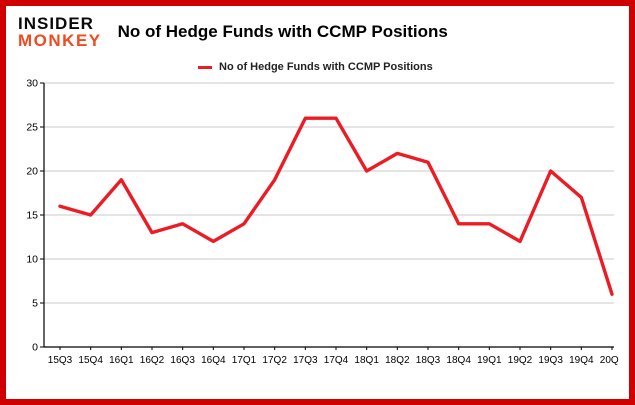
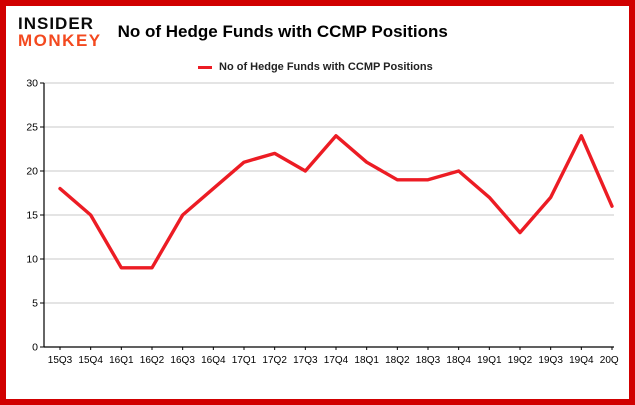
15Q3: 16 -> 18
16Q1: 19 -> 9
16Q2: 13 -> 9
16Q3: 14 -> 15
16Q4: 12 -> 18
17Q1: 14 -> 21
17Q2: 19 -> 22
17Q3: 26 -> 20
17Q4: 26 -> 24
18Q1: 20 -> 21
18Q2: 22 -> 19
18Q3: 21 -> 19
18Q4: 14 -> 20
19Q1: 14 -> 17
19Q2: 12 -> 13
19Q3: 20 -> 17
19Q4: 17 -> 24
20Q1: 6 -> 16
